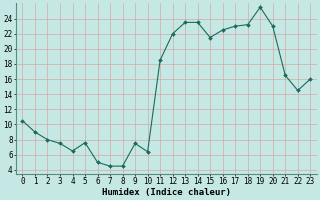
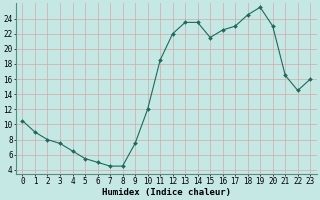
5: 7.6 -> 5.5
10: 6.4 -> 12.0
18: 23.2 -> 24.5
